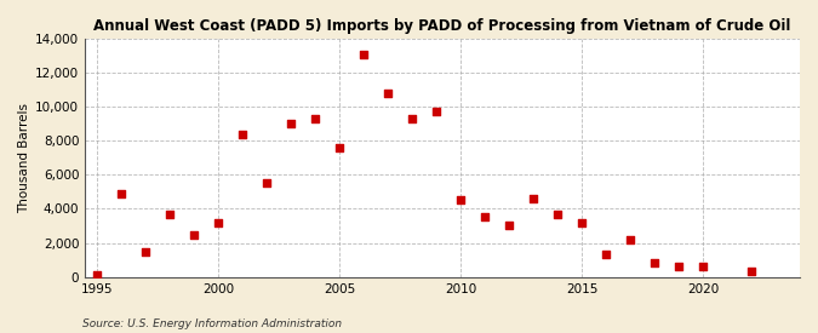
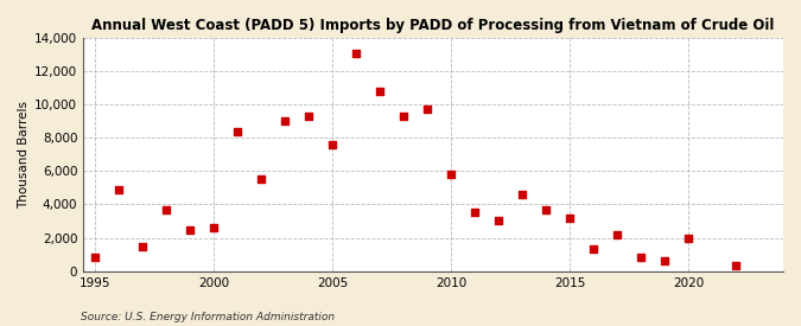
1995: 100 -> 800
2000: 3,200 -> 2,600
2010: 4,500 -> 5,800
2020: 600 -> 2,000
